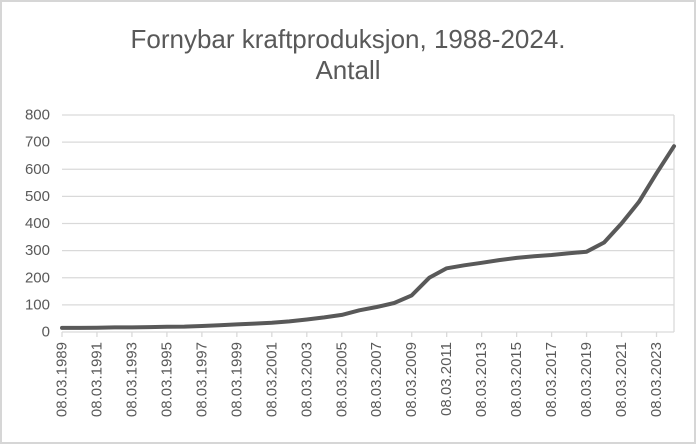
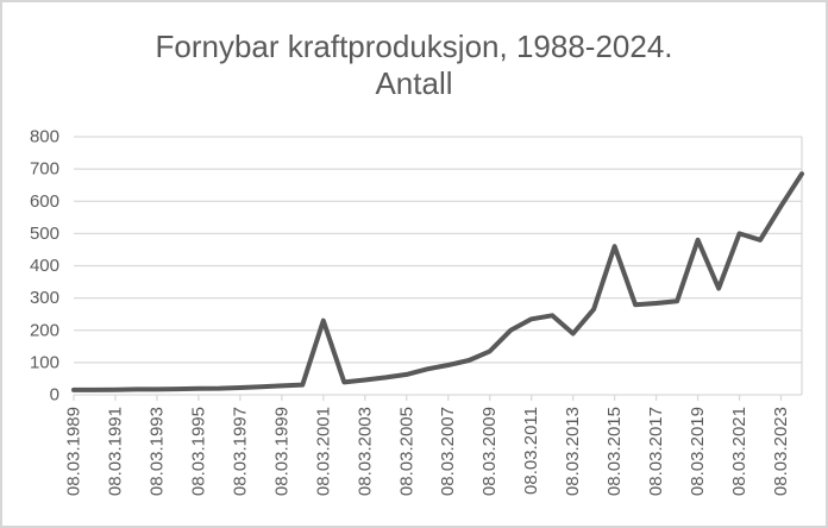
08.03.2001: 30 -> 230
08.03.2013: 260 -> 190
08.03.2015: 270 -> 460
08.03.2019: 300 -> 480
08.03.2021: 400 -> 500
